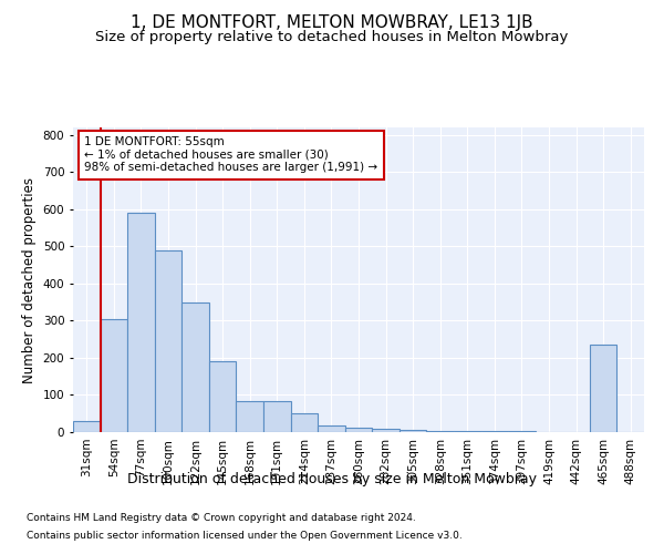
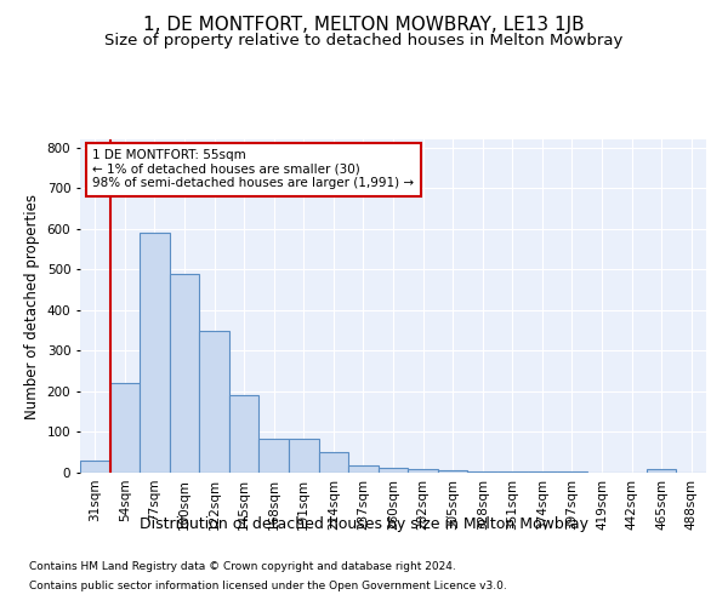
54sqm: 305 -> 220
465sqm: 235 -> 10
